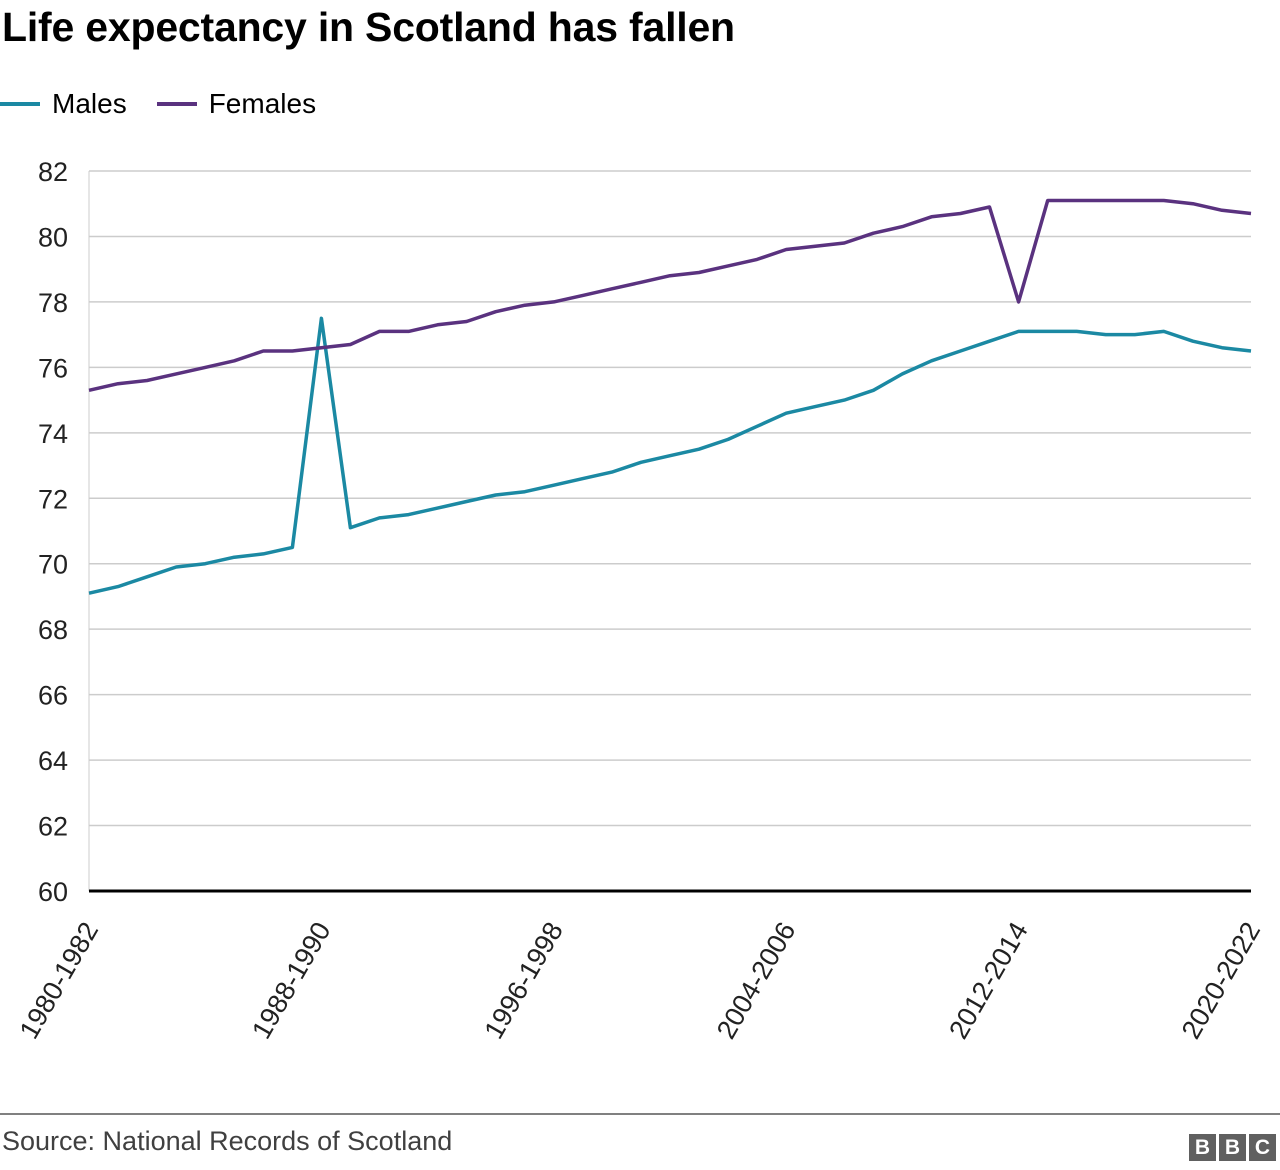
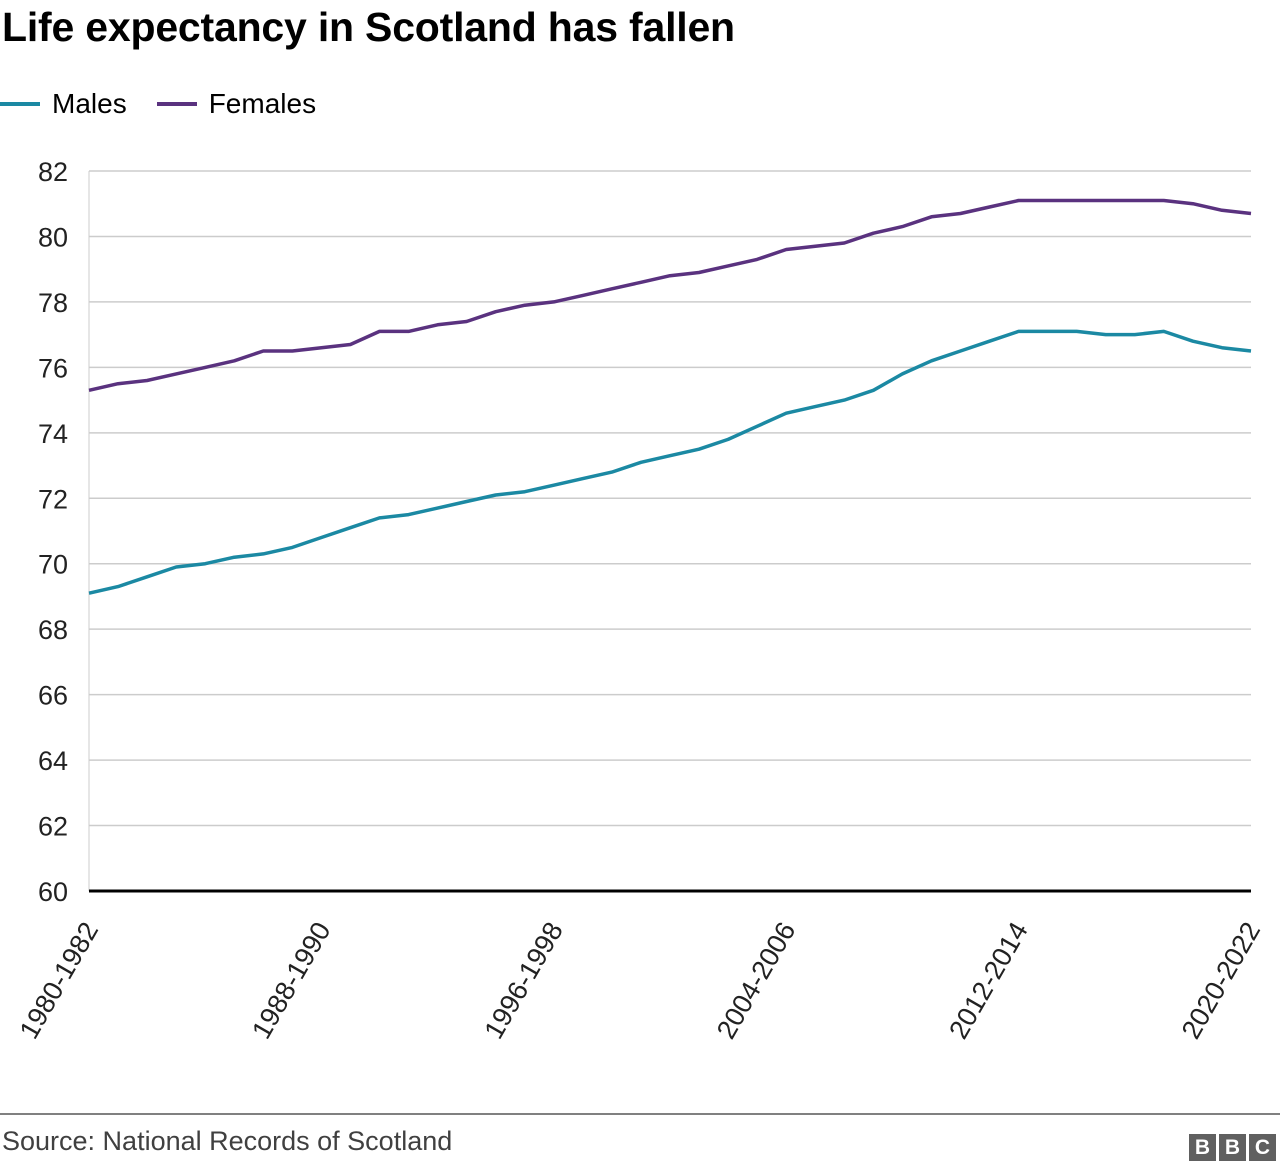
Males/1988-1990: 77.5 -> 70.8
Females/2012-2014: 78.0 -> 81.1
